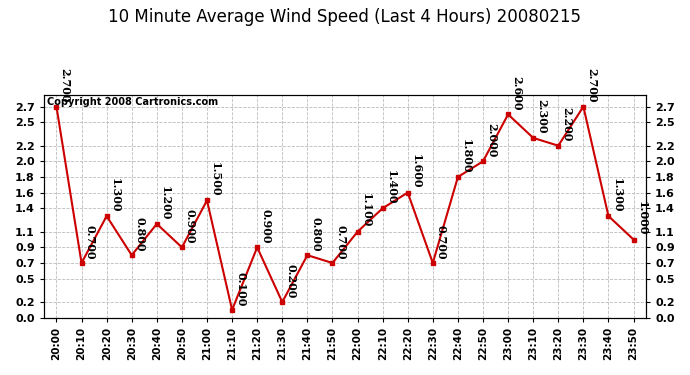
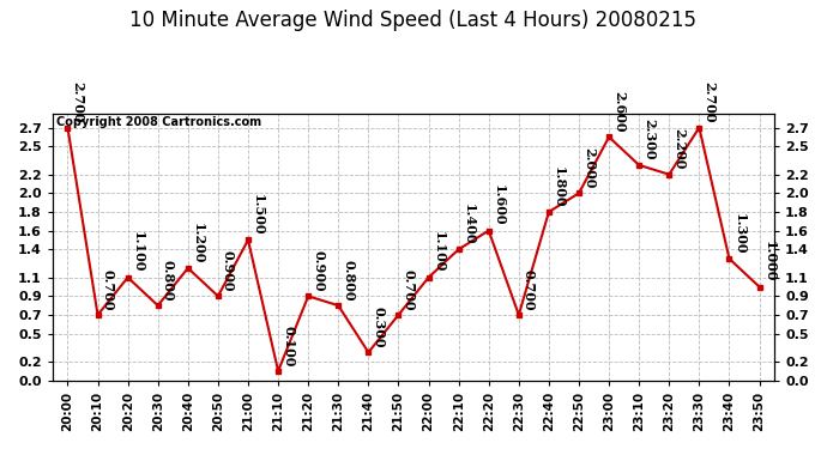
20:20: 1.300 -> 1.100
21:30: 0.200 -> 0.800
21:40: 0.800 -> 0.300
